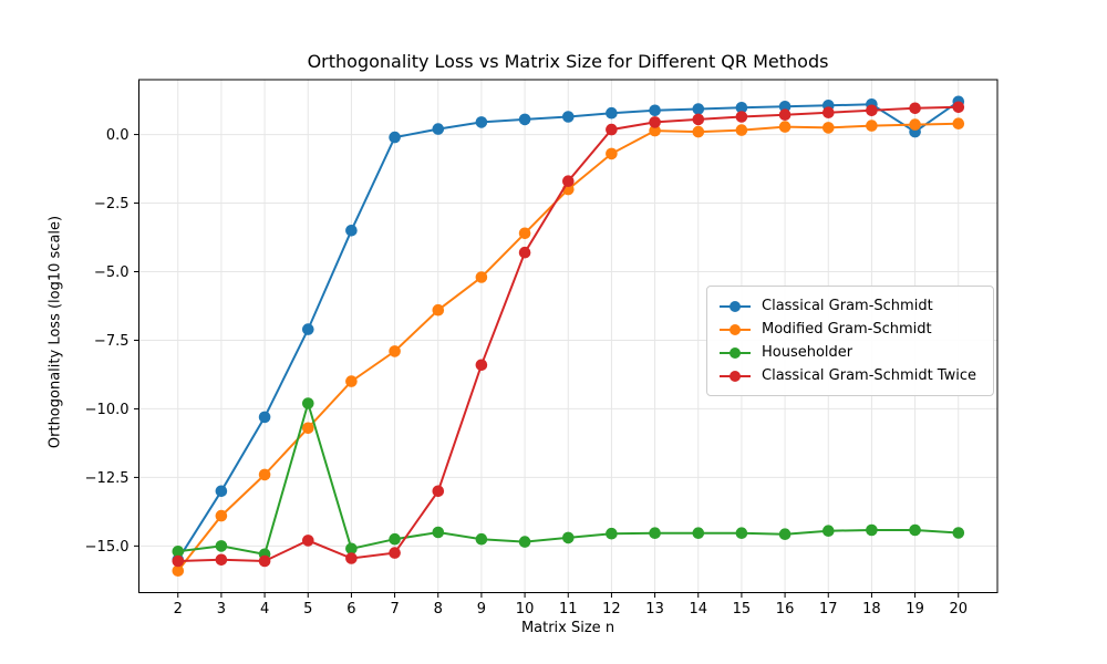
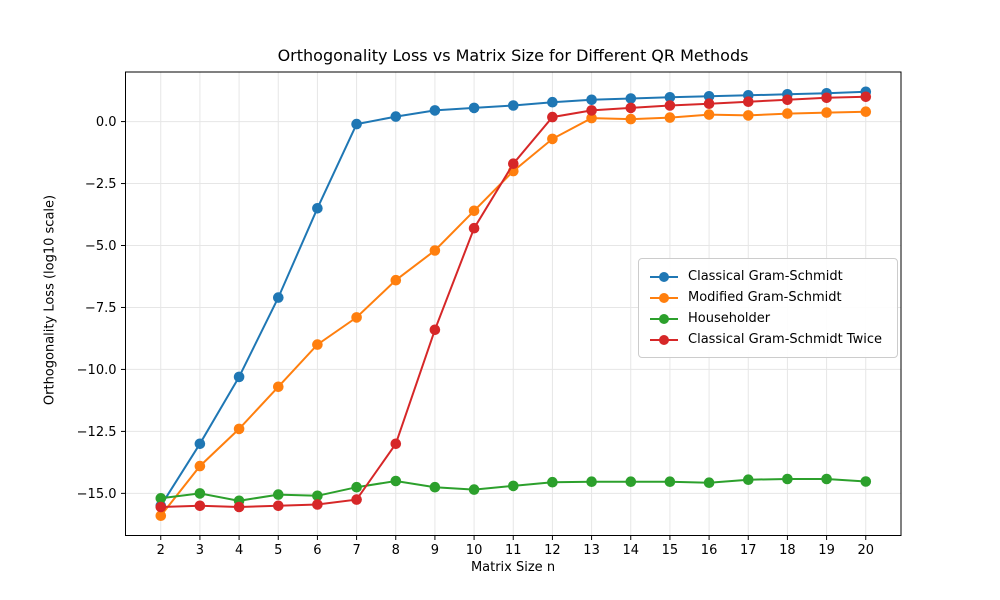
Householder/5: -9.8 -> -15.1
Classical Gram-Schmidt Twice/5: -14.8 -> -15.5
Classical Gram-Schmidt/19: 0.1 -> 1.1
